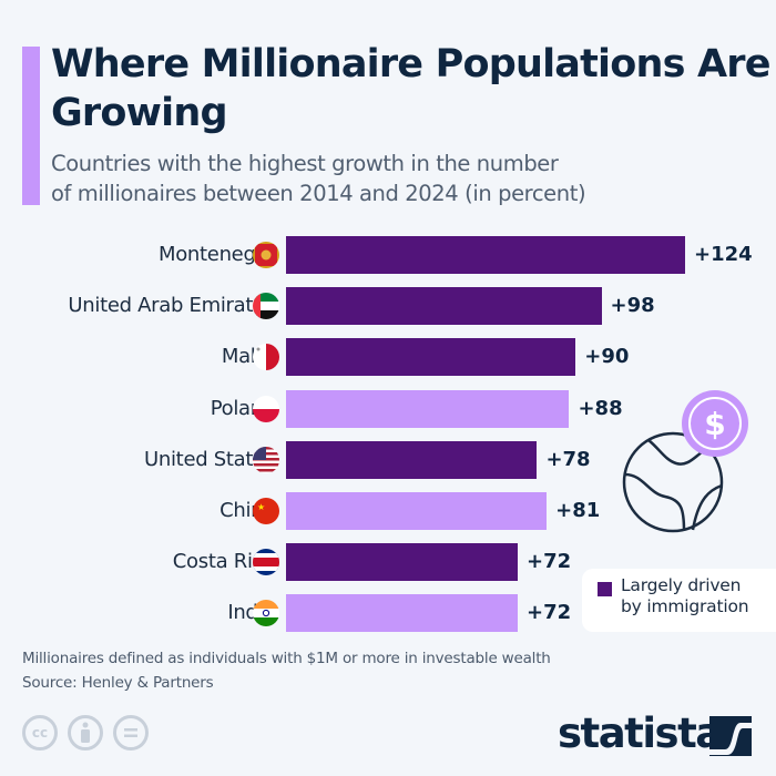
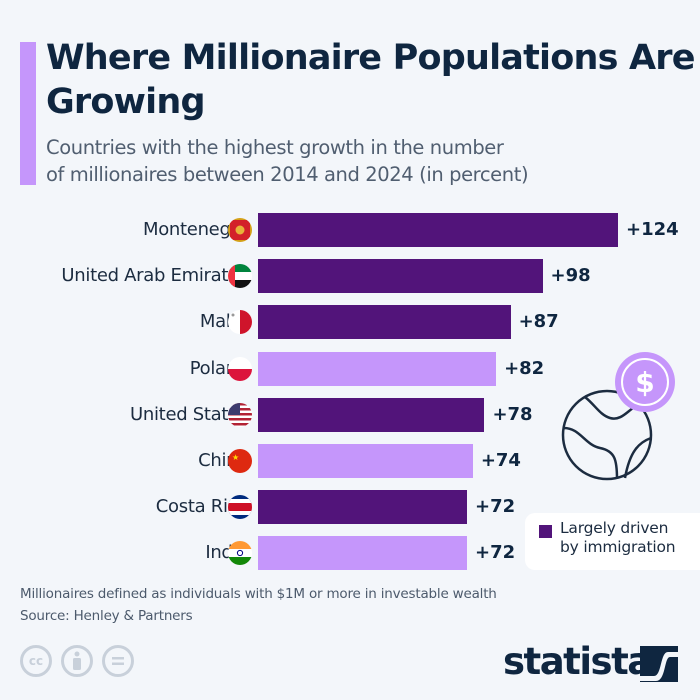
Malta: +90 -> +87
Poland: +88 -> +82
China: +81 -> +74
